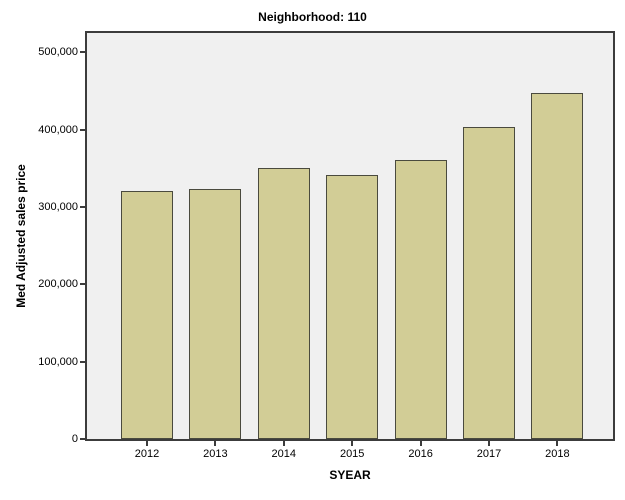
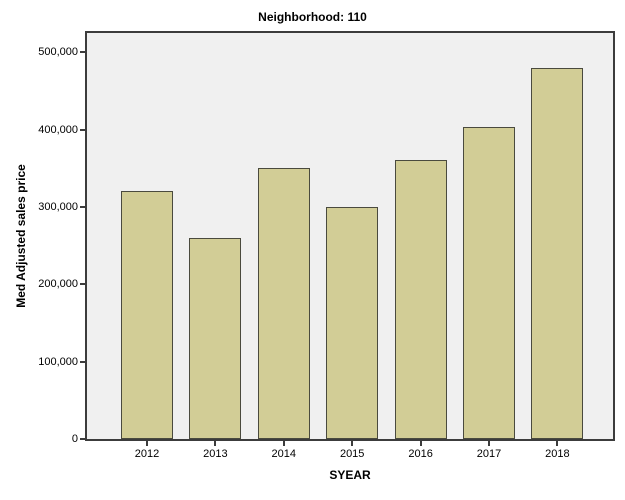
2013: 320000 -> 260000
2015: 340000 -> 300000
2018: 450000 -> 480000
